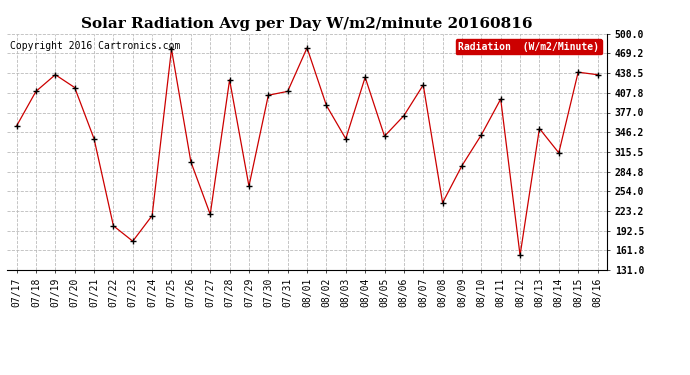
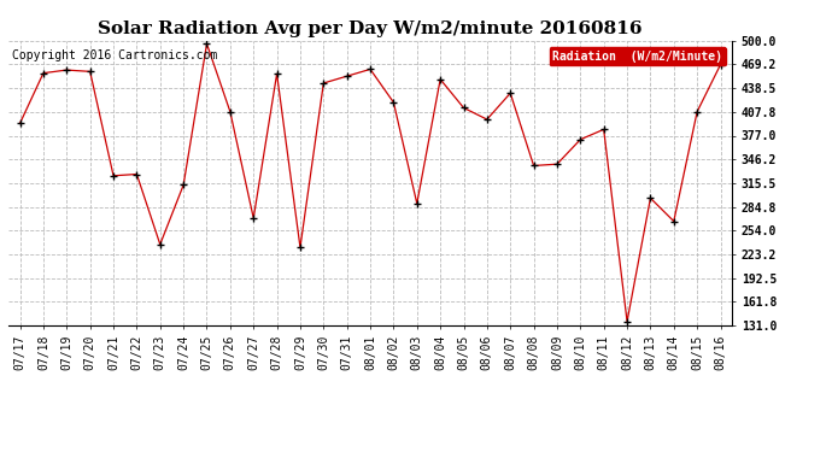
07/17: 356 -> 393
07/18: 410 -> 458
07/19: 436 -> 462
07/20: 416 -> 460
07/21: 336 -> 325
07/22: 200 -> 327
07/23: 176 -> 236
07/24: 216 -> 313
07/25: 476 -> 496
07/26: 300 -> 408
07/27: 218 -> 270
07/28: 428 -> 457
07/29: 262 -> 232
07/30: 404 -> 445
07/31: 410 -> 454
08/01: 478 -> 463
08/02: 388 -> 420
08/03: 336 -> 289
08/04: 432 -> 450
08/05: 340 -> 413
08/06: 372 -> 398
08/07: 420 -> 432
08/08: 236 -> 338
08/09: 294 -> 340
08/10: 342 -> 372
08/11: 398 -> 385
08/12: 154 -> 136
08/13: 352 -> 296
08/14: 314 -> 266
08/15: 440 -> 408
08/16: 436 -> 469
